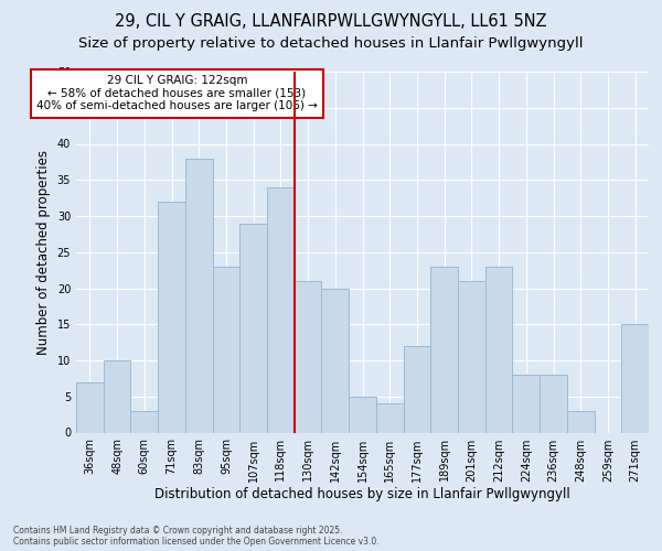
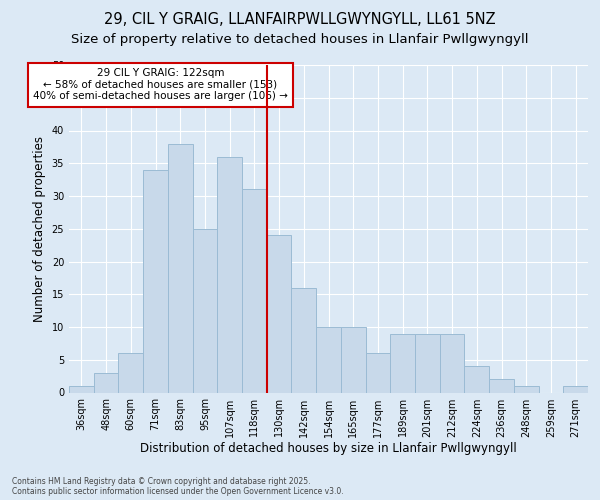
36sqm: 7 -> 1
48sqm: 10 -> 3
60sqm: 3 -> 6
71sqm: 32 -> 34
95sqm: 23 -> 25
107sqm: 29 -> 36
118sqm: 34 -> 31
130sqm: 21 -> 24
142sqm: 20 -> 16
154sqm: 5 -> 10
165sqm: 4 -> 10
177sqm: 12 -> 6
189sqm: 23 -> 9
201sqm: 21 -> 9
212sqm: 23 -> 9
224sqm: 8 -> 4
236sqm: 8 -> 2
248sqm: 3 -> 1
271sqm: 15 -> 1
